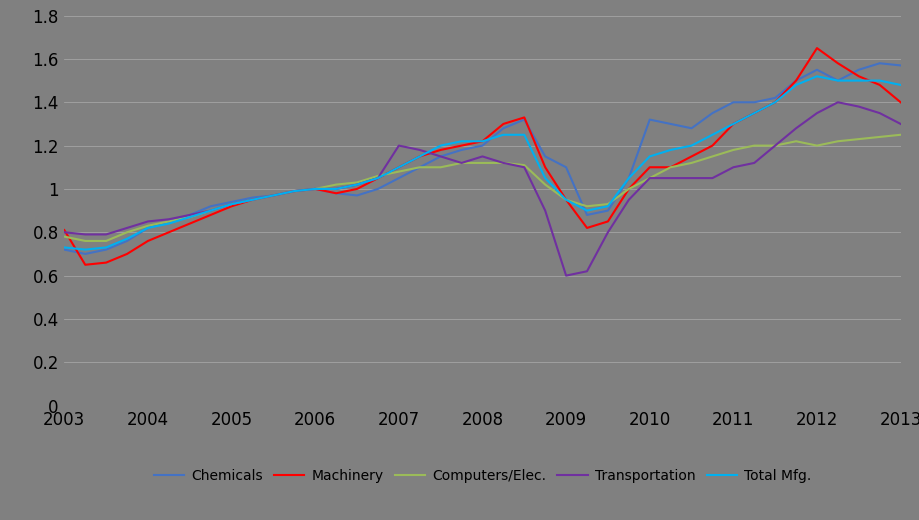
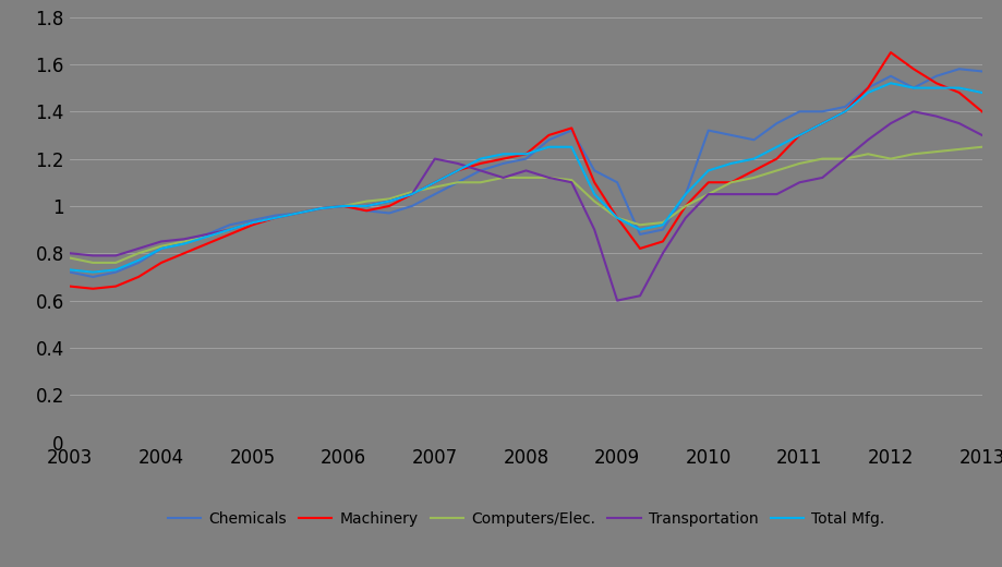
Machinery/2003: 0.81 -> 0.66
